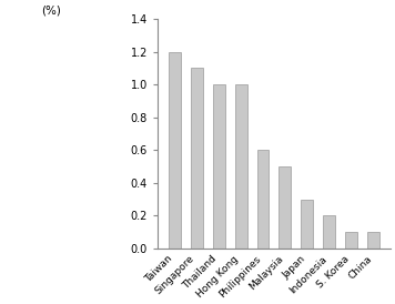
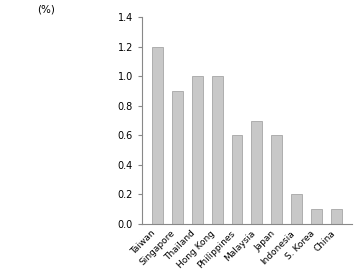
Singapore: 1.1 -> 0.9
Malaysia: 0.5 -> 0.7
Japan: 0.3 -> 0.6
